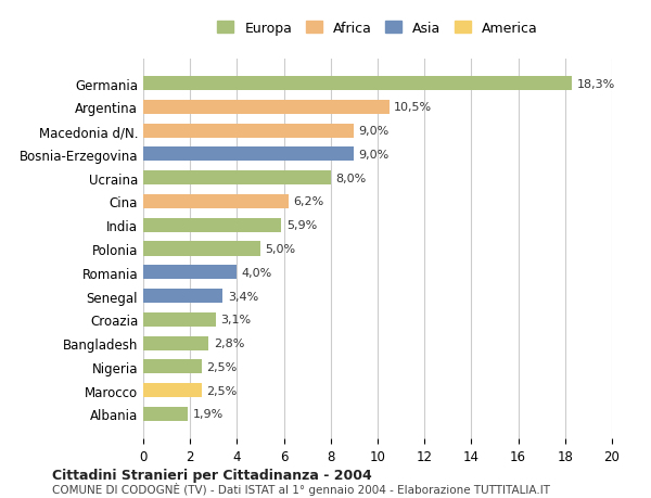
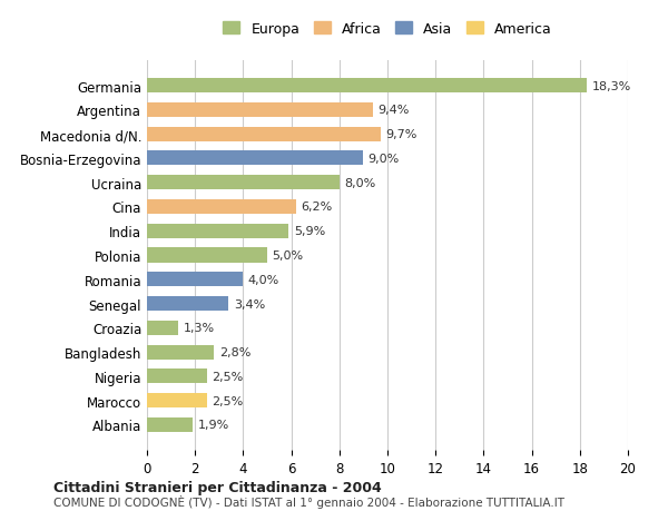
Argentina: 10,5% -> 9,4%
Macedonia d/N.: 9,0% -> 9,7%
Croazia: 3,1% -> 1,3%
